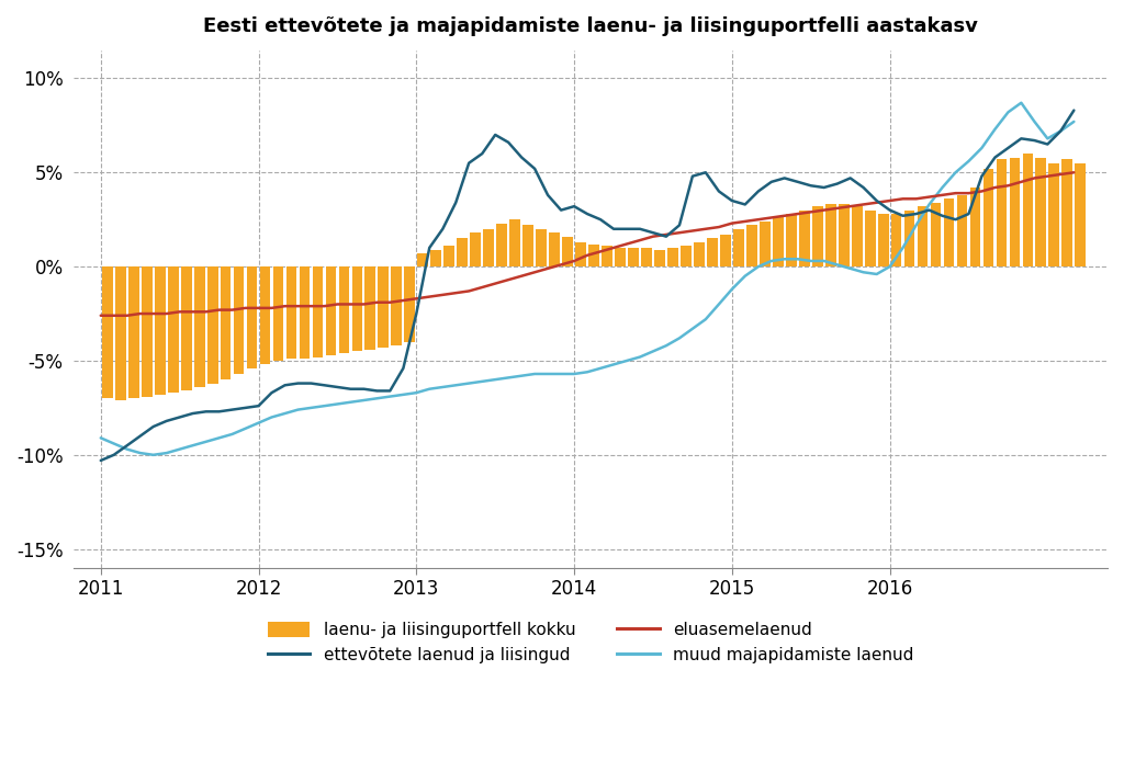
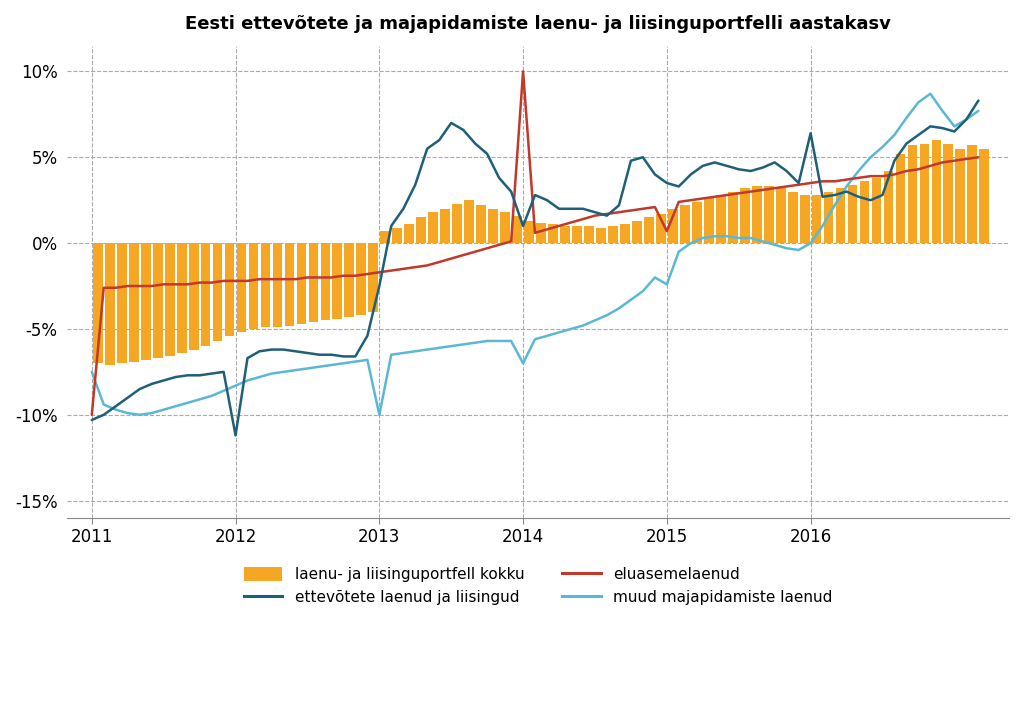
eluasemelaenud/2011: -2.6% -> -10.0%
muud majapidamiste laenud/2011: -9.1% -> -7.5%
ettevõtete laenud ja liisingud/2012: -7.4% -> -11.2%
muud majapidamiste laenud/2013: -6.7% -> -10.0%
ettevõtete laenud ja liisingud/2014: 3.2% -> 1.0%
eluasemelaenud/2014: 0.3% -> 10.0%
muud majapidamiste laenud/2014: -5.7% -> -7.0%
eluasemelaenud/2015: 2.3% -> 0.7%
muud majapidamiste laenud/2015: -1.2% -> -2.4%
ettevõtete laenud ja liisingud/2016: 3.0% -> 6.4%
